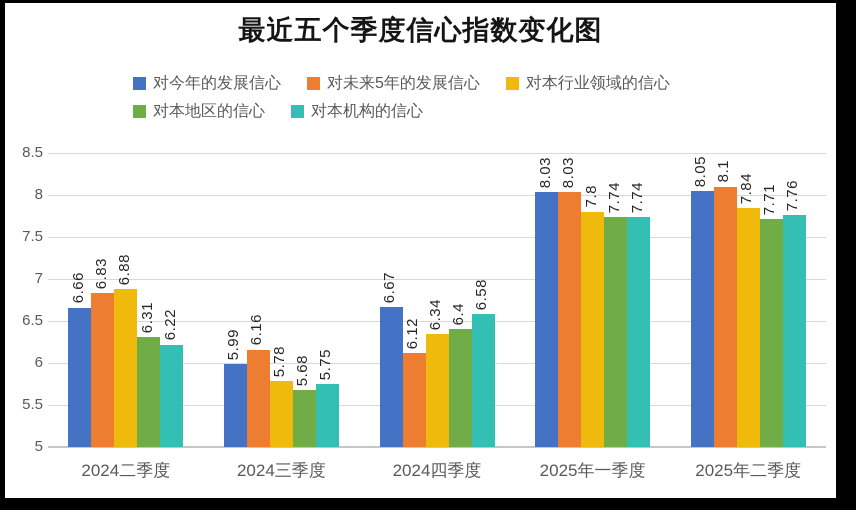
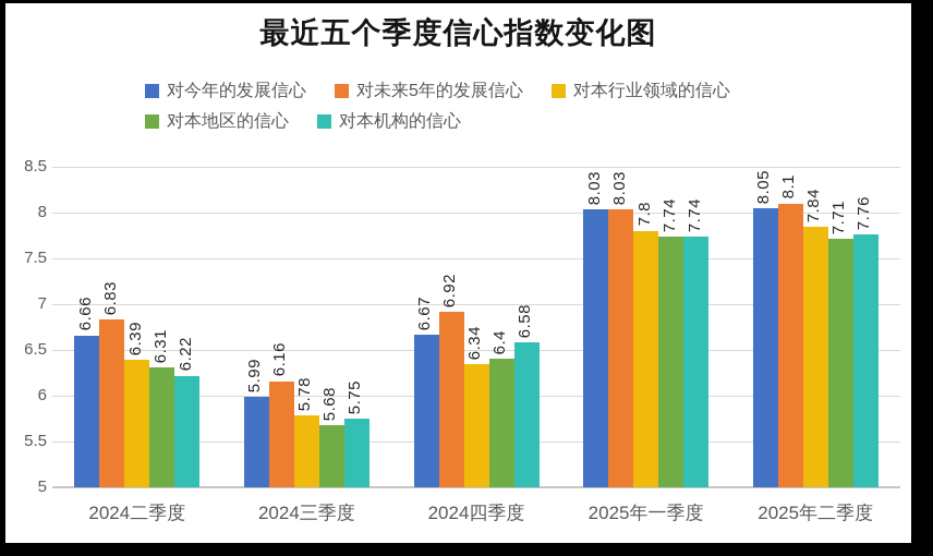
对本行业领域的信心/2024二季度: 6.88 -> 6.39
对未来5年的发展信心/2024四季度: 6.12 -> 6.92
